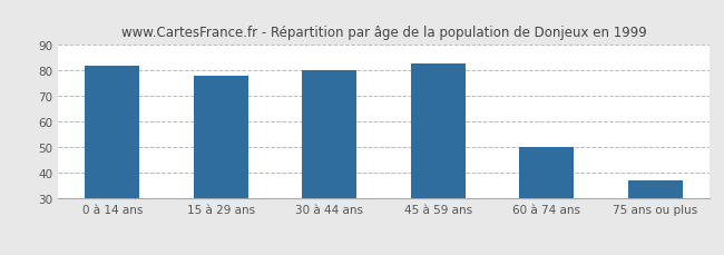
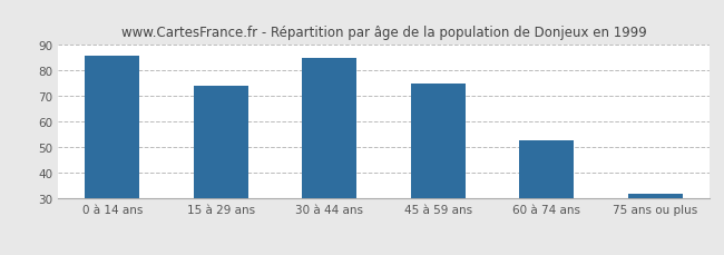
0 à 14 ans: 82 -> 86
15 à 29 ans: 78 -> 74
30 à 44 ans: 80 -> 85
45 à 59 ans: 83 -> 75
60 à 74 ans: 50 -> 53
75 ans ou plus: 37 -> 32
